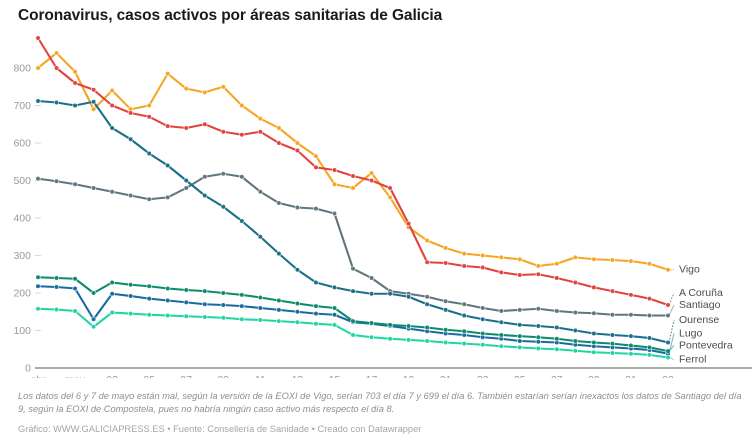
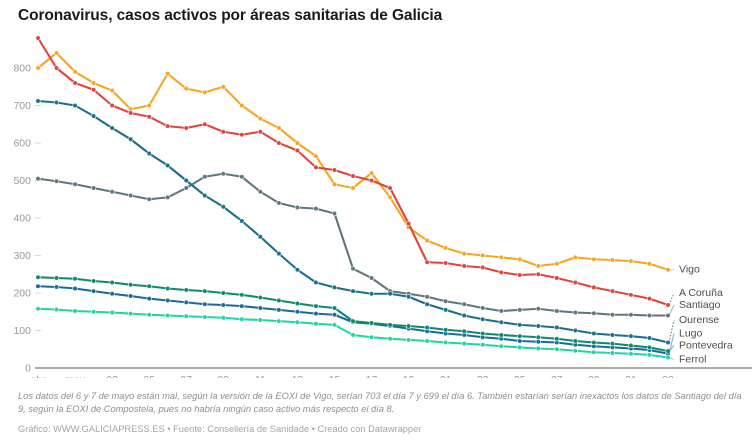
Vigo/may 03: 690 -> 760
Ourense/may 03: 710 -> 670
Lugo/may 03: 130 -> 200
Pontevedra/may 03: 200 -> 230
Ferrol/may 03: 110 -> 150
